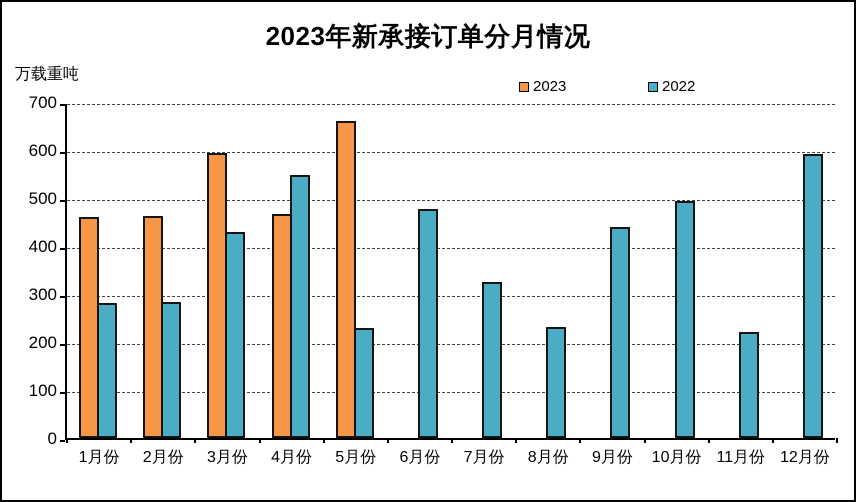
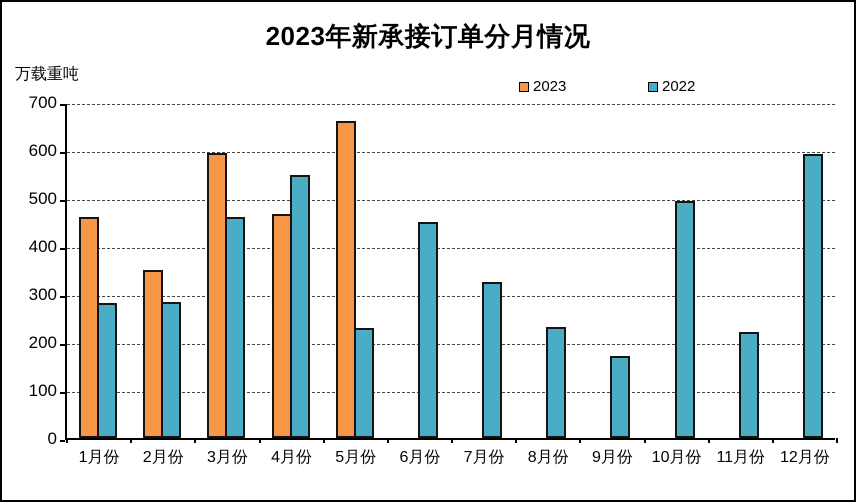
2023/2月份: 460 -> 350
2022/3月份: 430 -> 460
2022/6月份: 480 -> 450
2022/9月份: 440 -> 170
